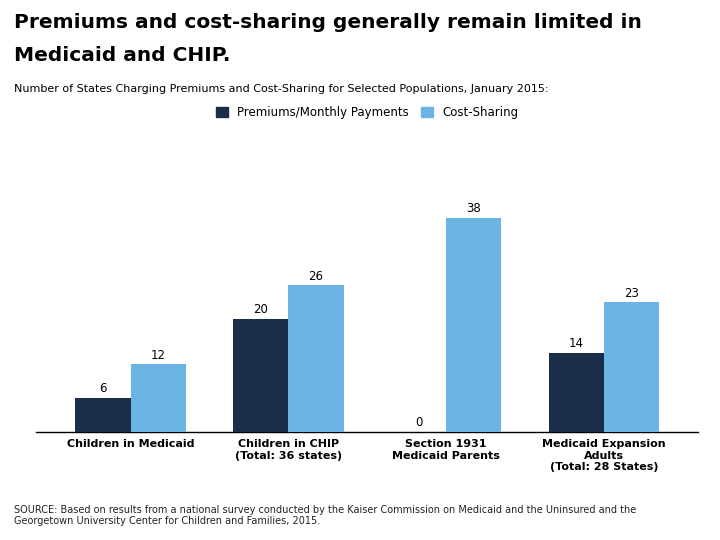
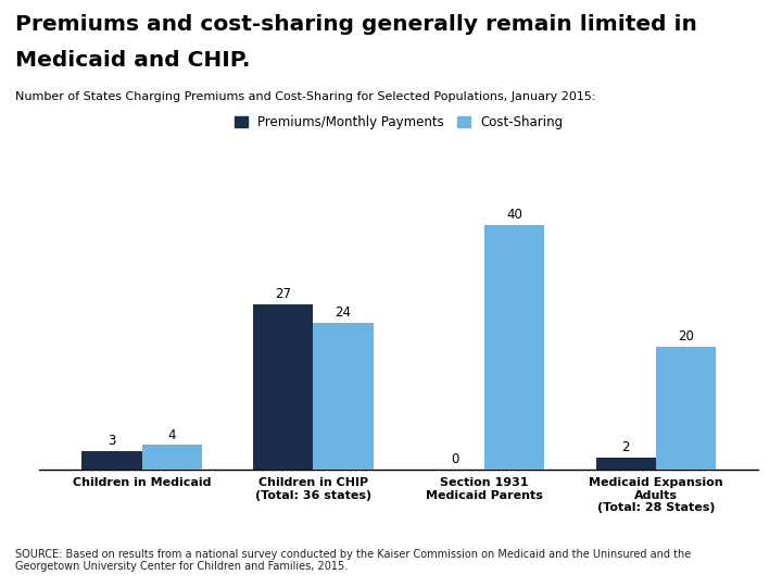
Premiums/Monthly Payments/Children in Medicaid: 6 -> 3
Cost-Sharing/Children in Medicaid: 12 -> 4
Premiums/Monthly Payments/Children in CHIP (Total: 36 states): 20 -> 27
Cost-Sharing/Children in CHIP (Total: 36 states): 26 -> 24
Cost-Sharing/Section 1931 Medicaid Parents: 38 -> 40
Premiums/Monthly Payments/Medicaid Expansion Adults (Total: 28 States): 14 -> 2
Cost-Sharing/Medicaid Expansion Adults (Total: 28 States): 23 -> 20
